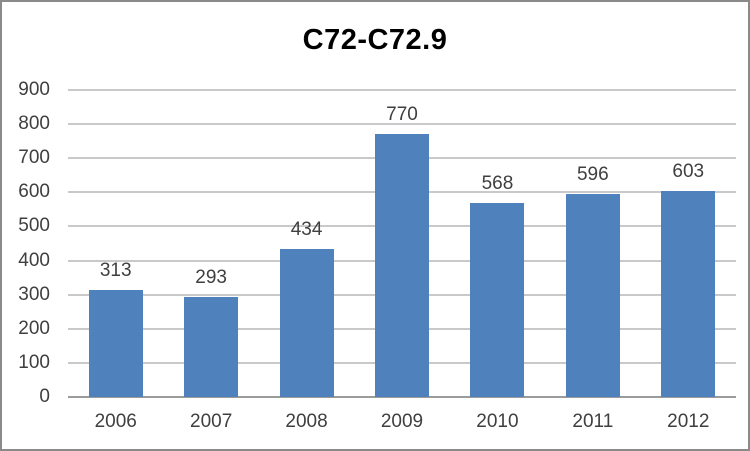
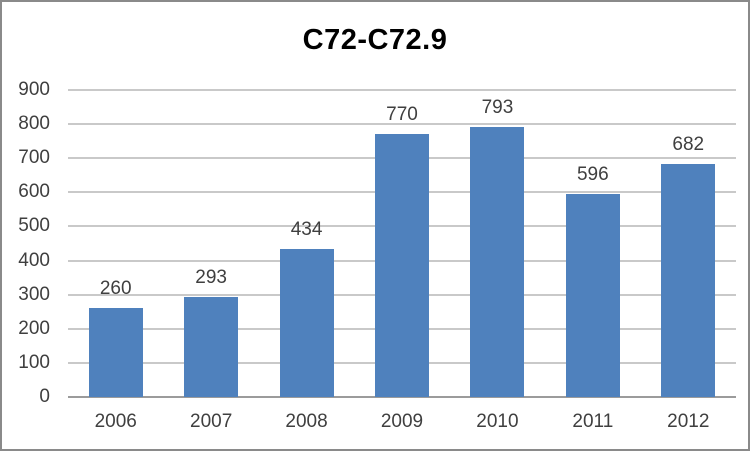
2006: 313 -> 260
2010: 568 -> 793
2012: 603 -> 682
